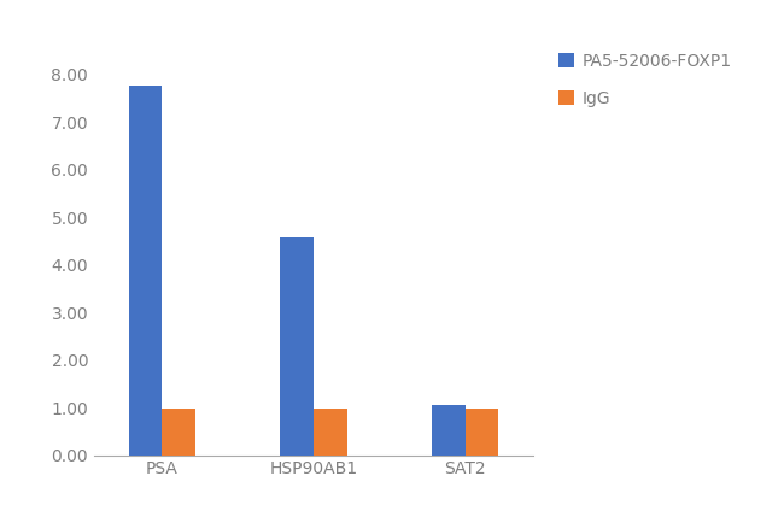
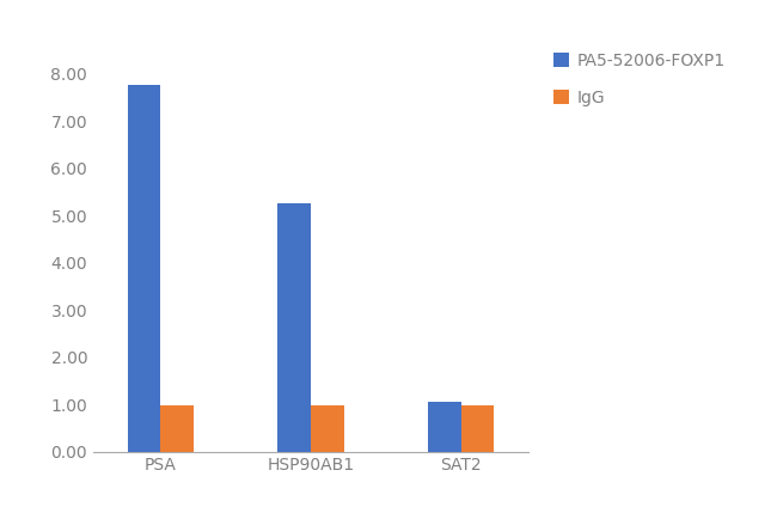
PA5-52006-FOXP1/HSP90AB1: 4.57 -> 5.25
